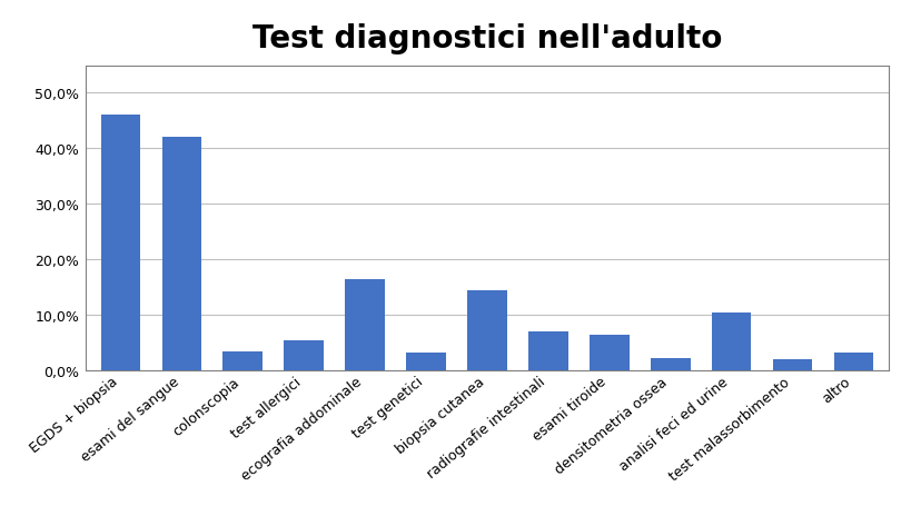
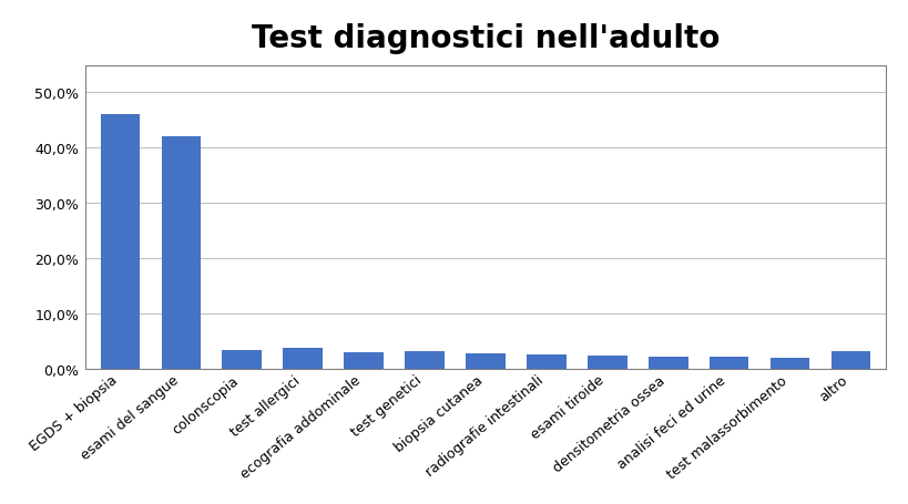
test allergici: 5,5% -> 3,8%
ecografia addominale: 16,5% -> 3,0%
biopsia cutanea: 14,5% -> 2,8%
radiografie intestinali: 7,0% -> 2,7%
esami tiroide: 6,5% -> 2,5%
analisi feci ed urine: 10,5% -> 2,2%
